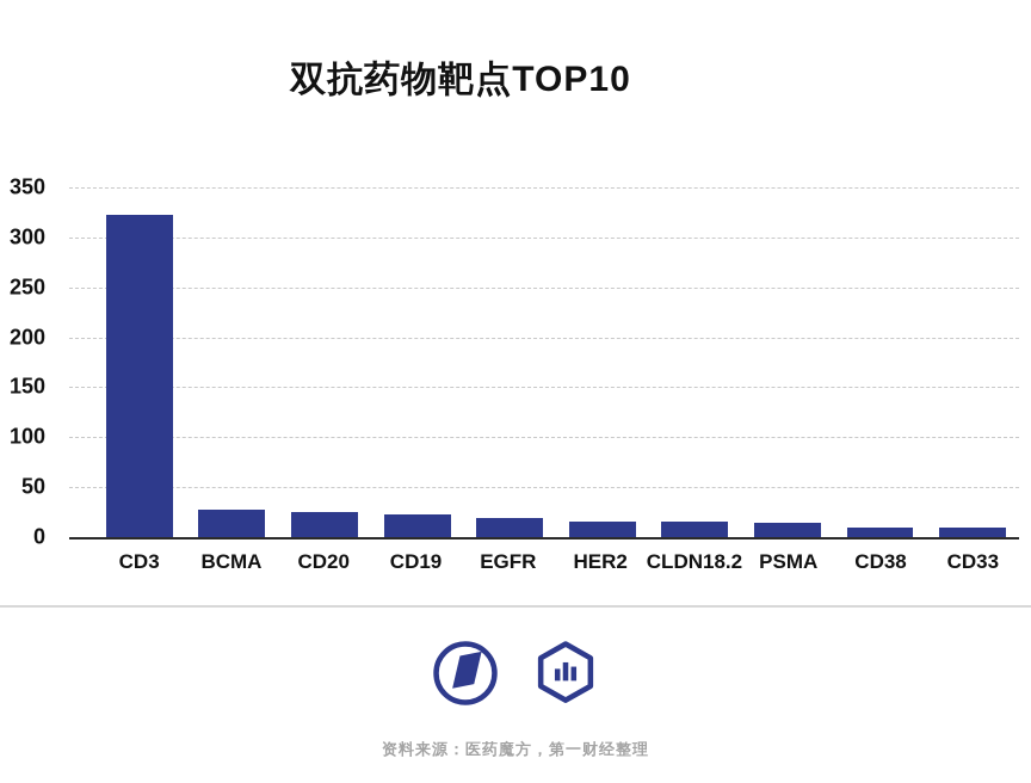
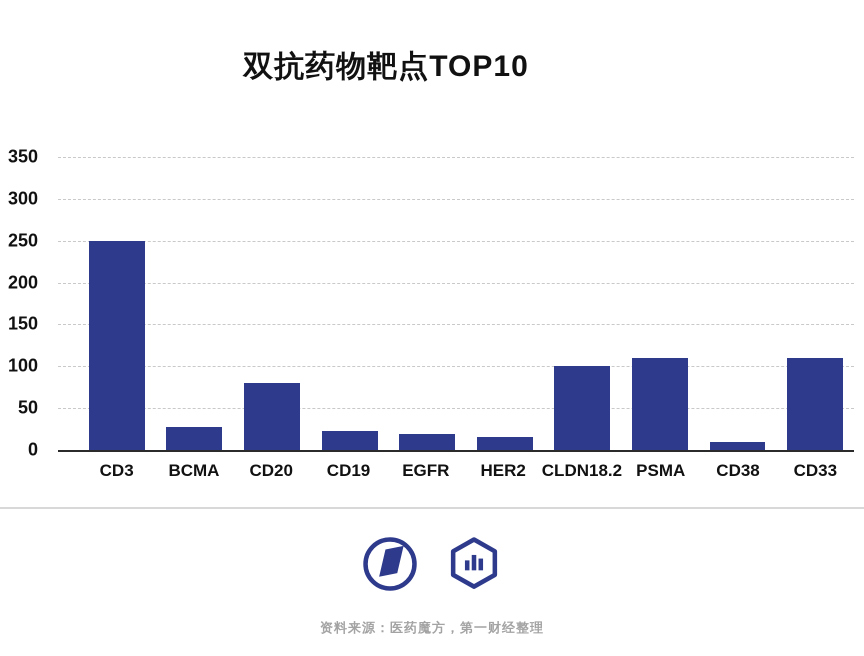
CD3: 320 -> 250
CD20: 20 -> 80
CLDN18.2: 20 -> 100
PSMA: 10 -> 110
CD33: 10 -> 110
